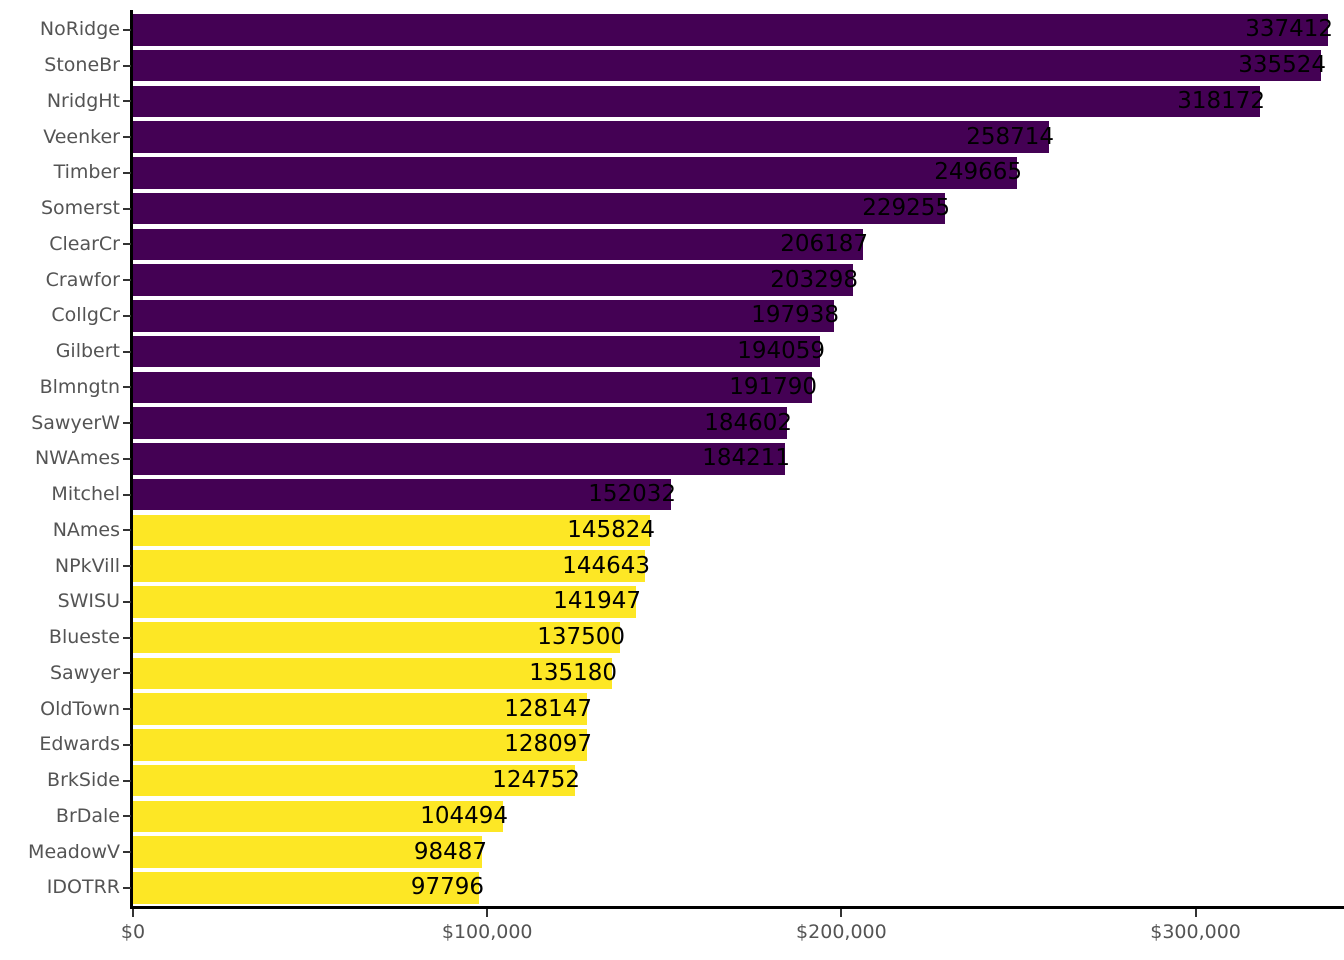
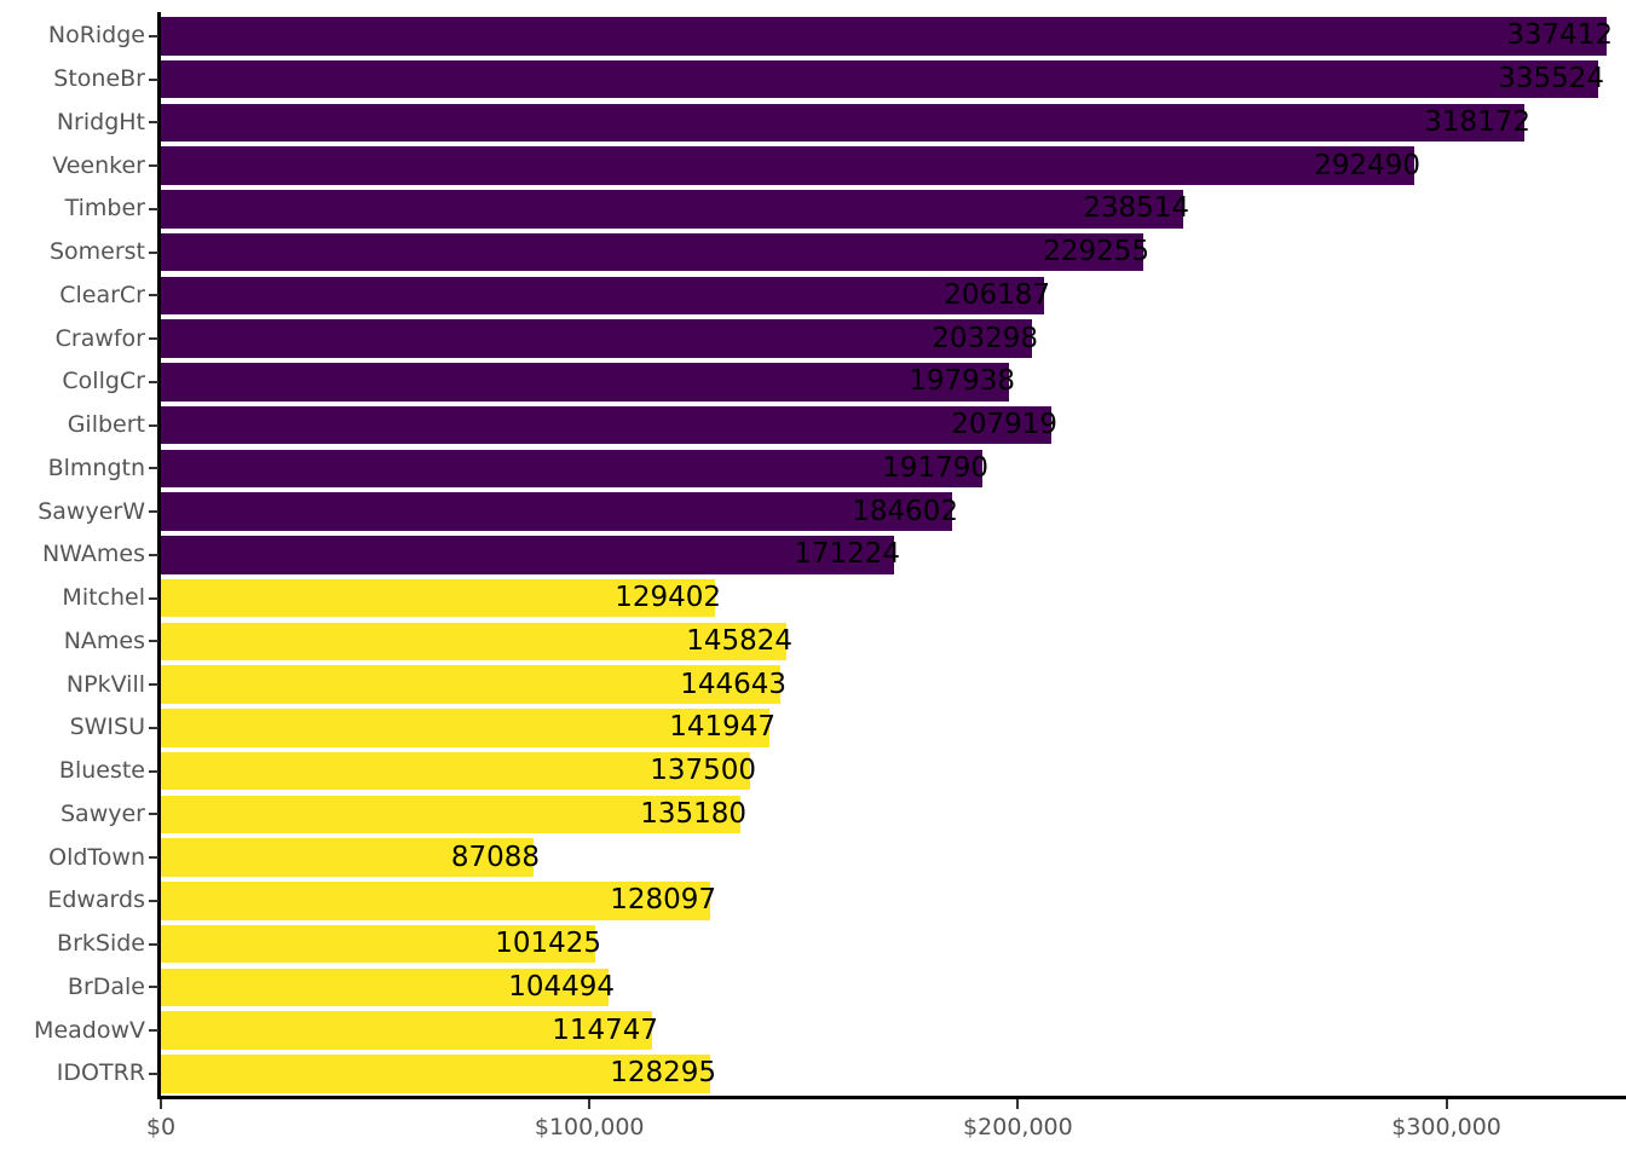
Veenker: 258714 -> 292490
Timber: 249665 -> 238514
Gilbert: 194059 -> 207919
NWAmes: 184211 -> 171224
Mitchel: 152032 -> 129402
OldTown: 128147 -> 87088
BrkSide: 124752 -> 101425
MeadowV: 98487 -> 114747
IDOTRR: 97796 -> 128295
